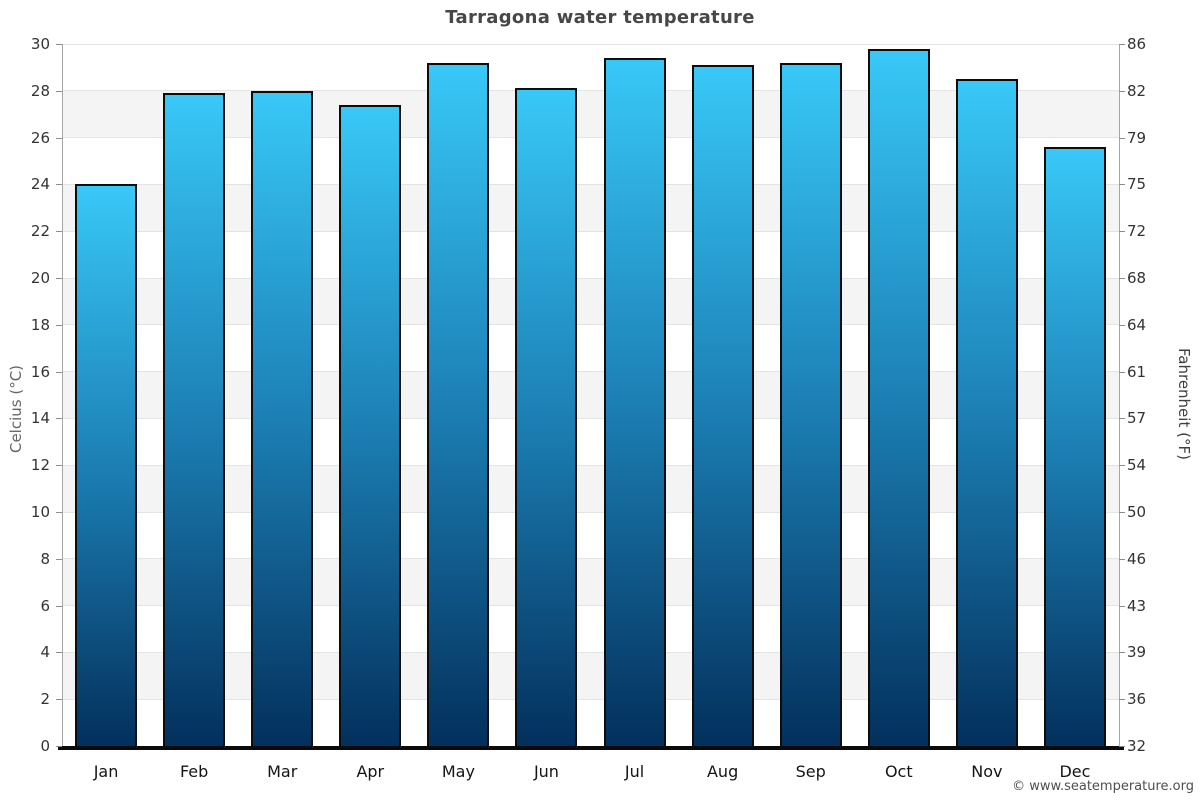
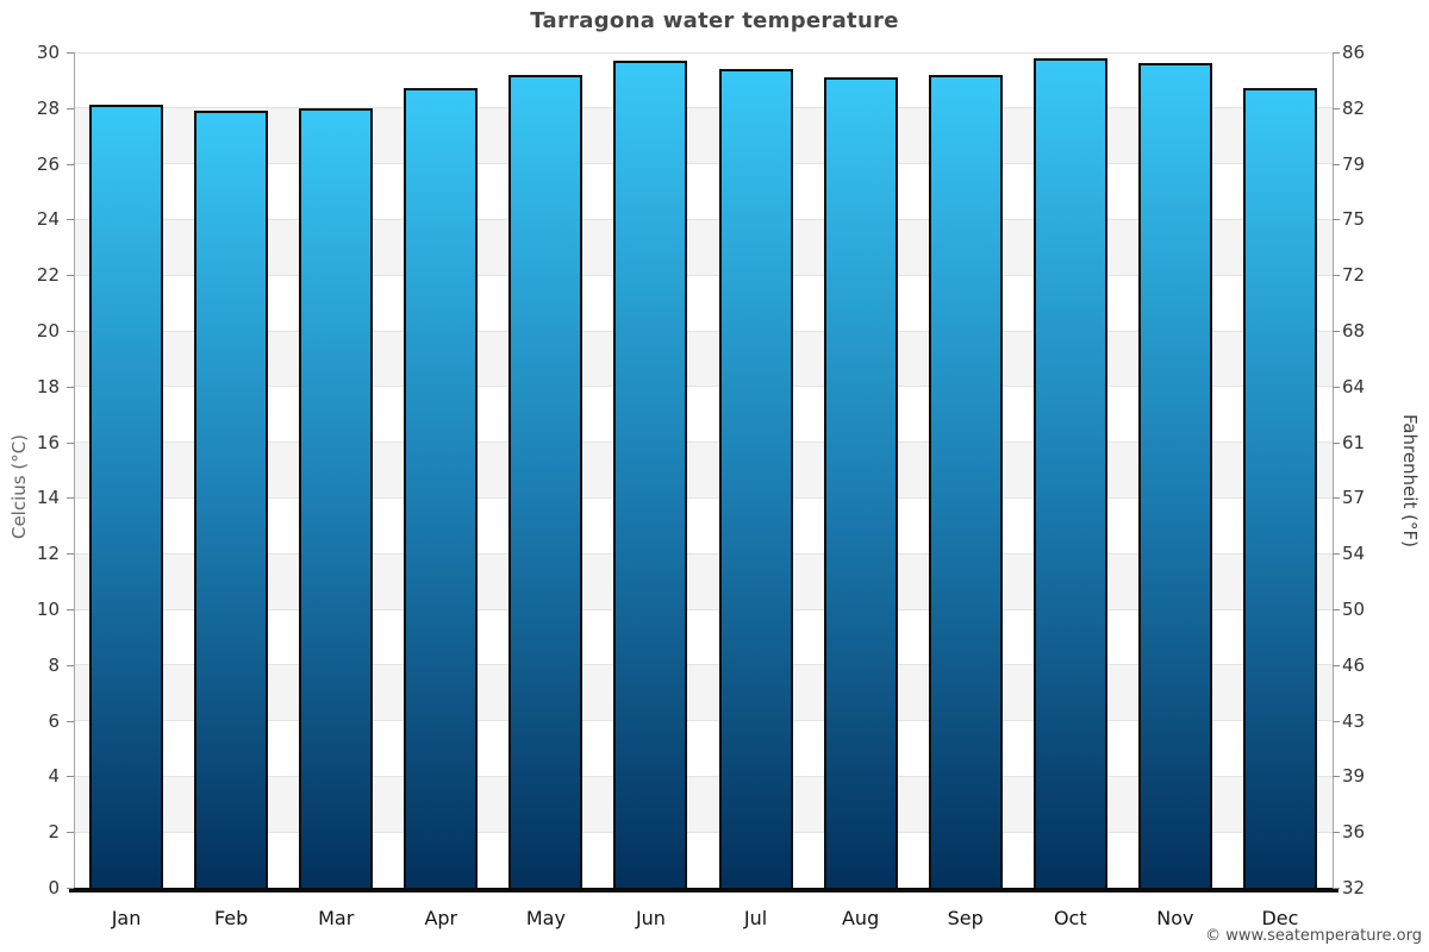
Jan: 24.0 -> 28.1
Apr: 27.4 -> 28.7
Jun: 28.1 -> 29.7
Nov: 28.5 -> 29.6
Dec: 25.6 -> 28.7
